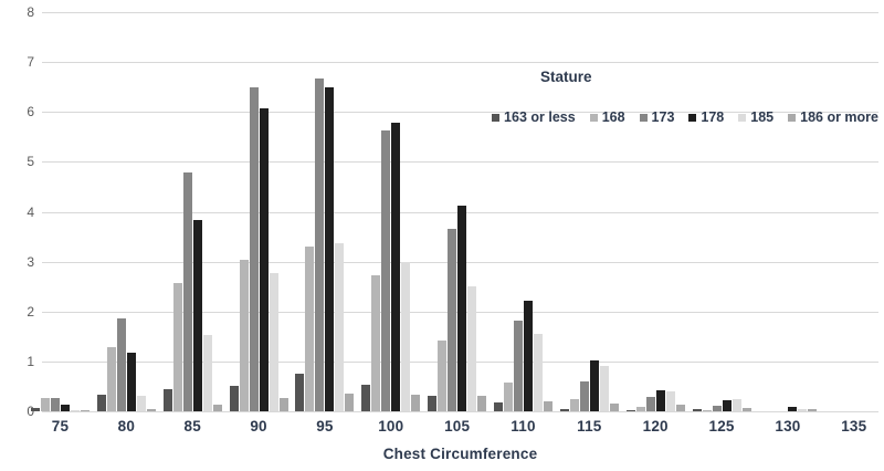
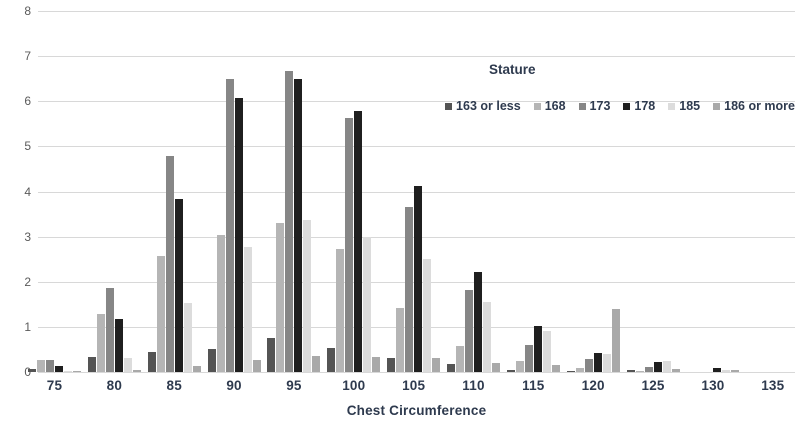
186 or more/120: 0.1 -> 1.4
